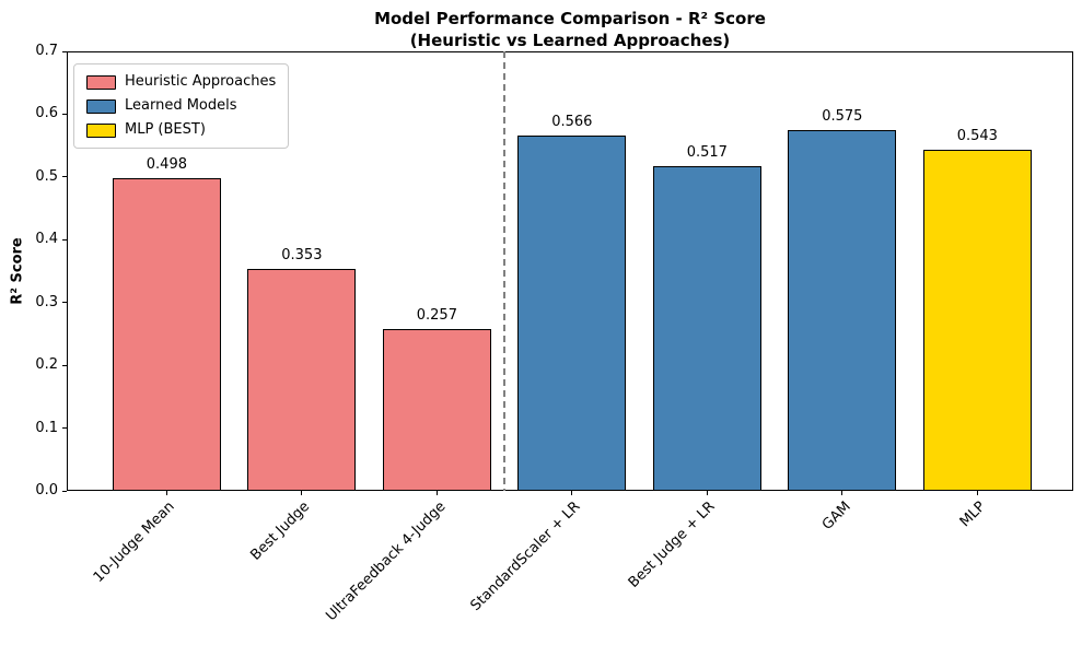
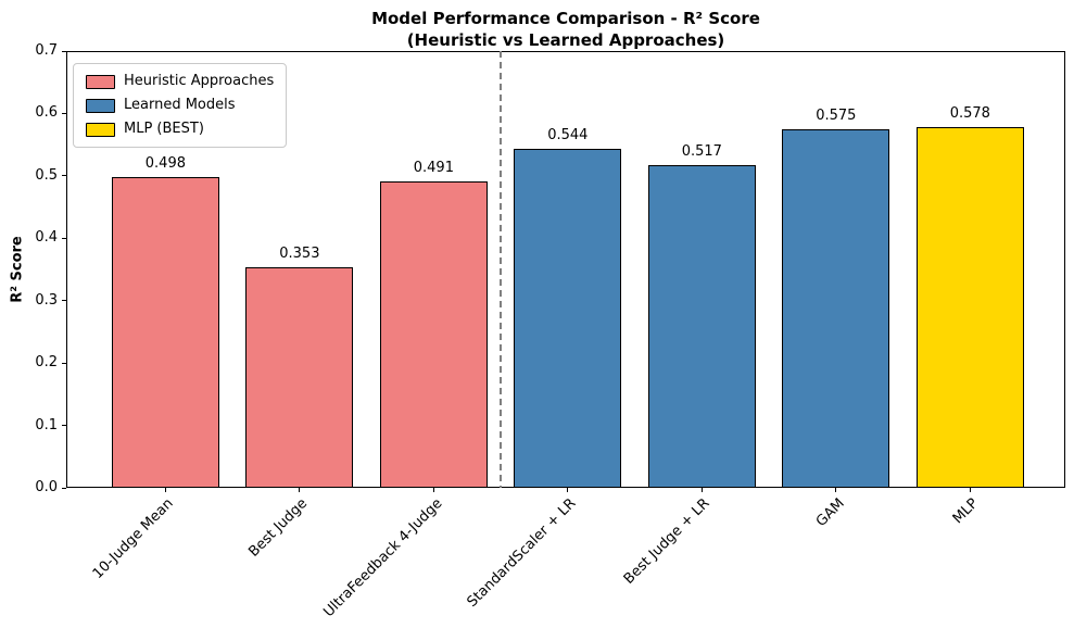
UltraFeedback 4-Judge: 0.257 -> 0.491
StandardScaler + LR: 0.566 -> 0.544
MLP: 0.543 -> 0.578
